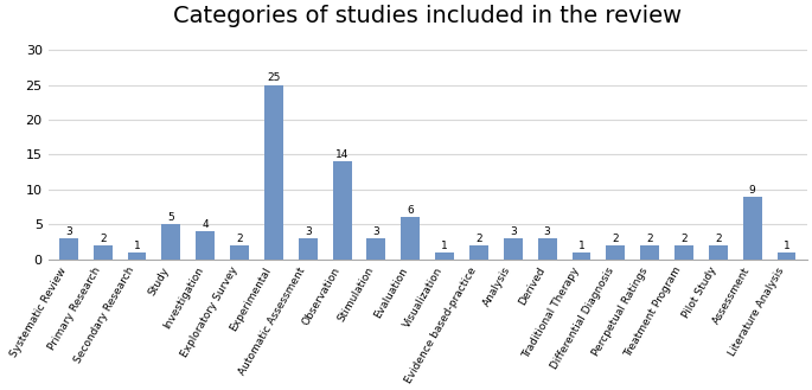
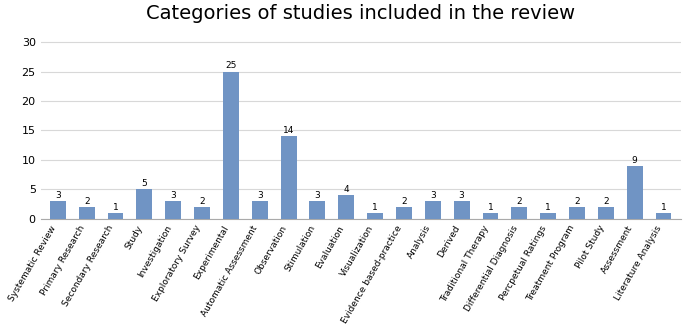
Investigation: 4 -> 3
Evaluation: 6 -> 4
Percpetual Ratings: 2 -> 1
